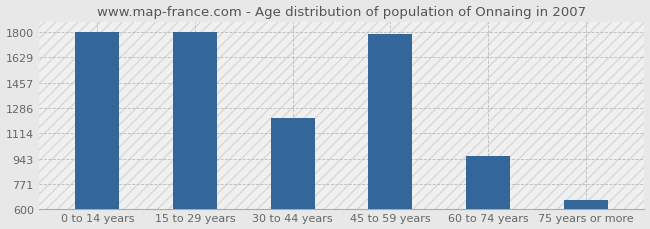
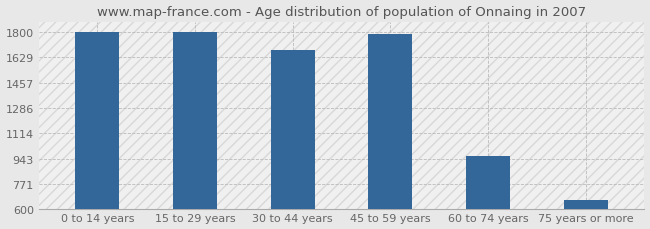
30 to 44 years: 1220 -> 1680
